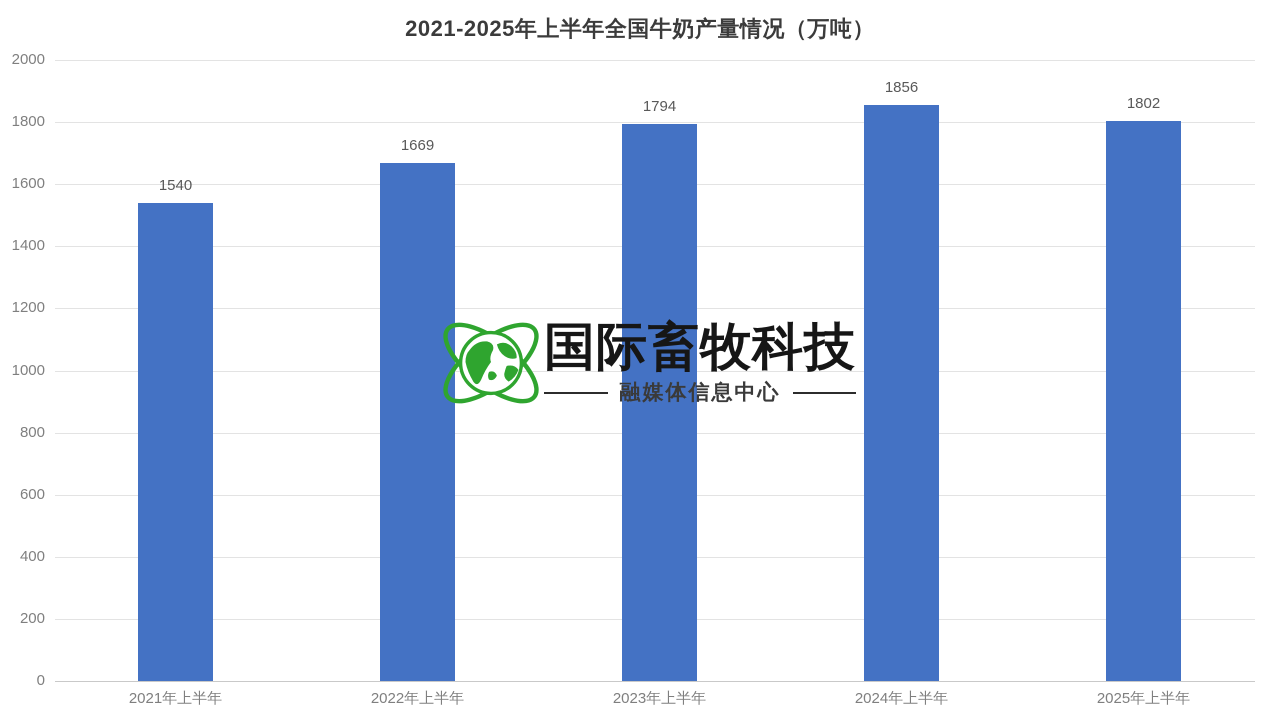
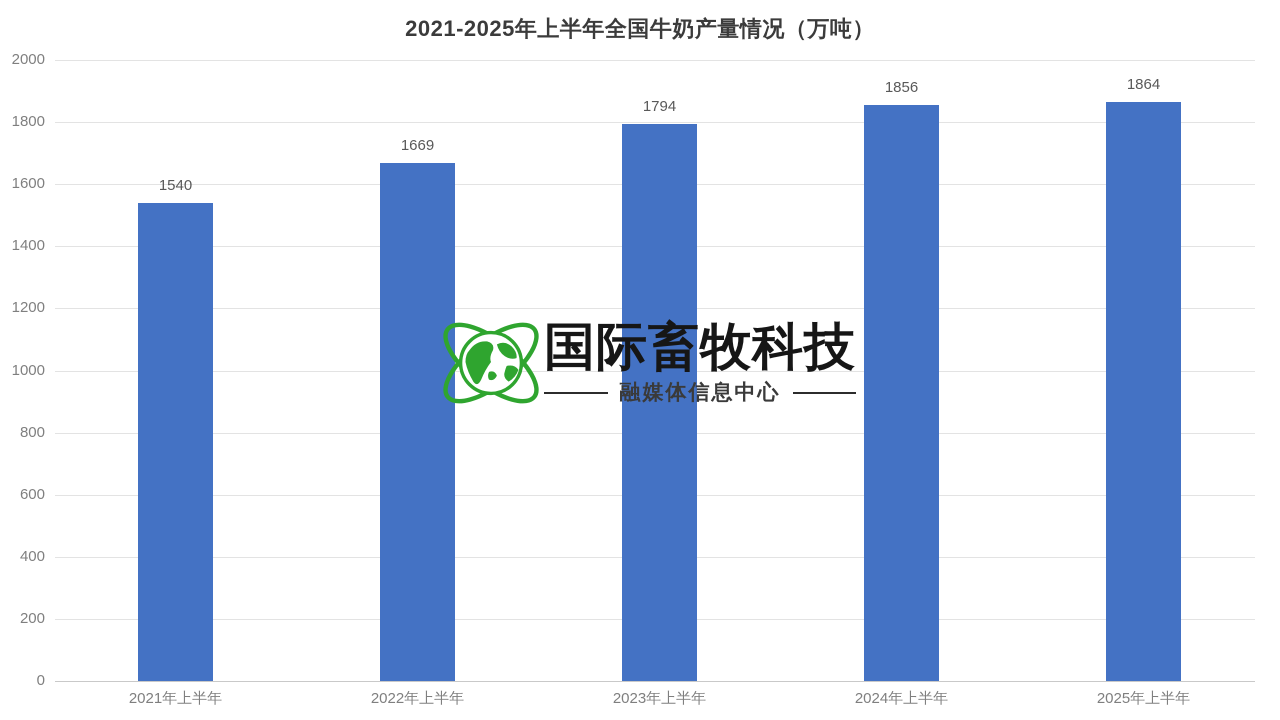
2025年上半年: 1802 -> 1864
